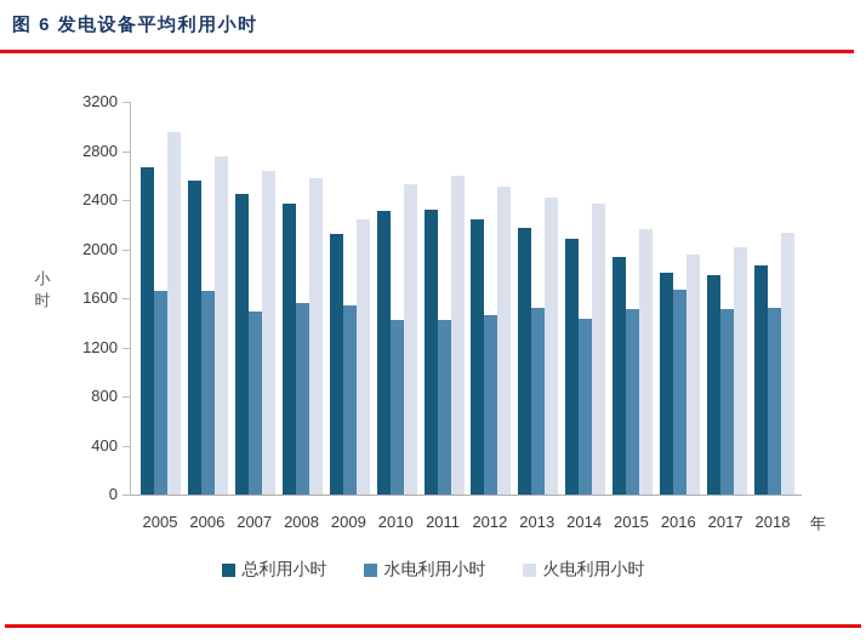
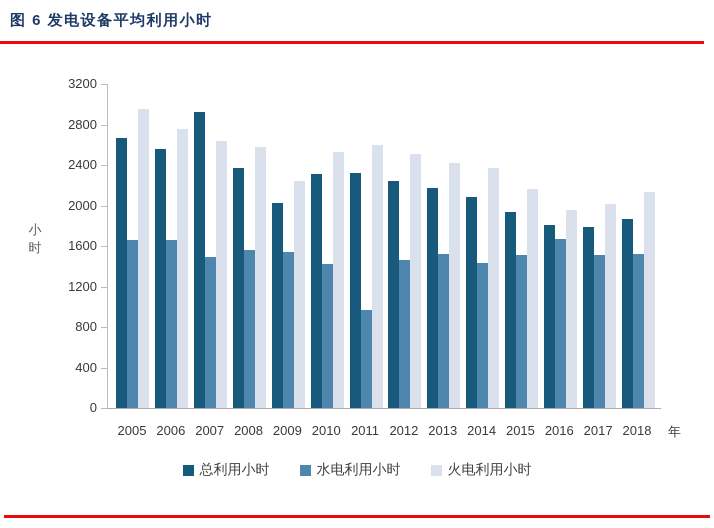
总利用小时/2007: 2450 -> 2920
总利用小时/2009: 2120 -> 2020
水电利用小时/2011: 1420 -> 970
